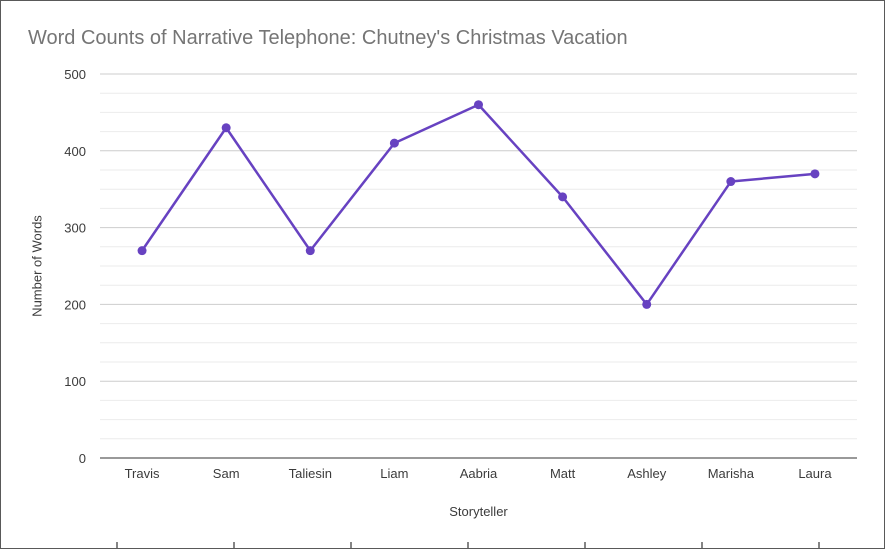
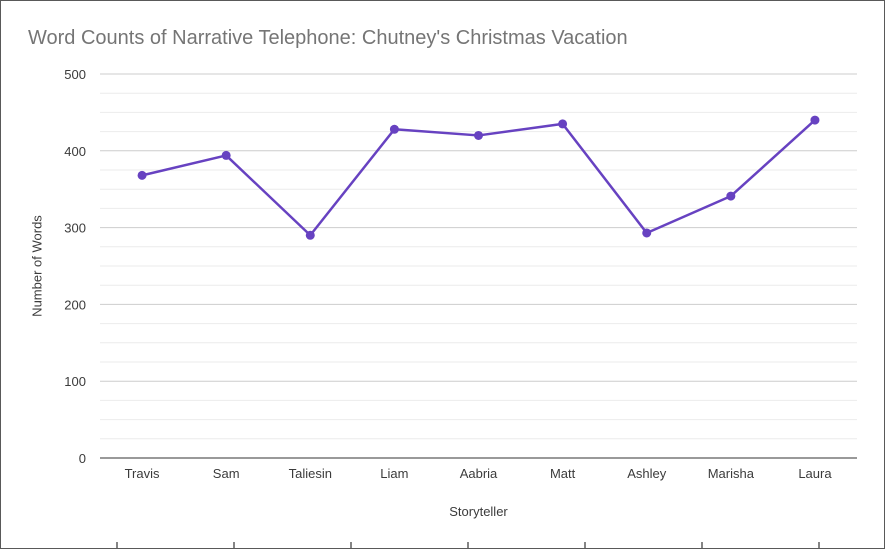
Travis: 270 -> 370
Sam: 430 -> 390
Taliesin: 270 -> 290
Liam: 410 -> 430
Aabria: 460 -> 420
Matt: 340 -> 440
Ashley: 200 -> 290
Marisha: 360 -> 340
Laura: 370 -> 440
